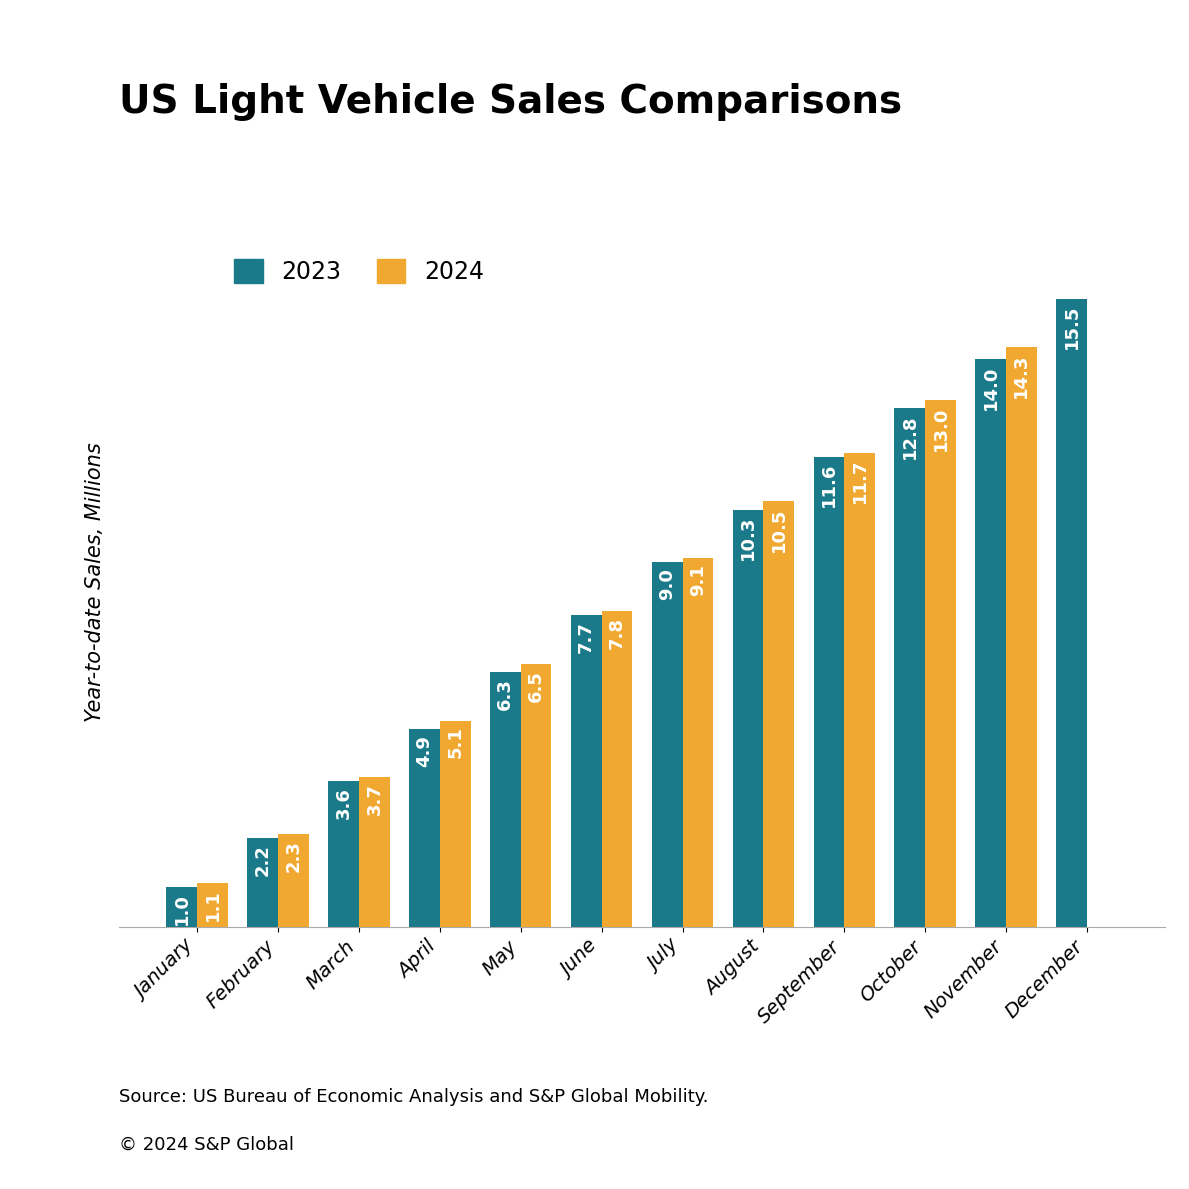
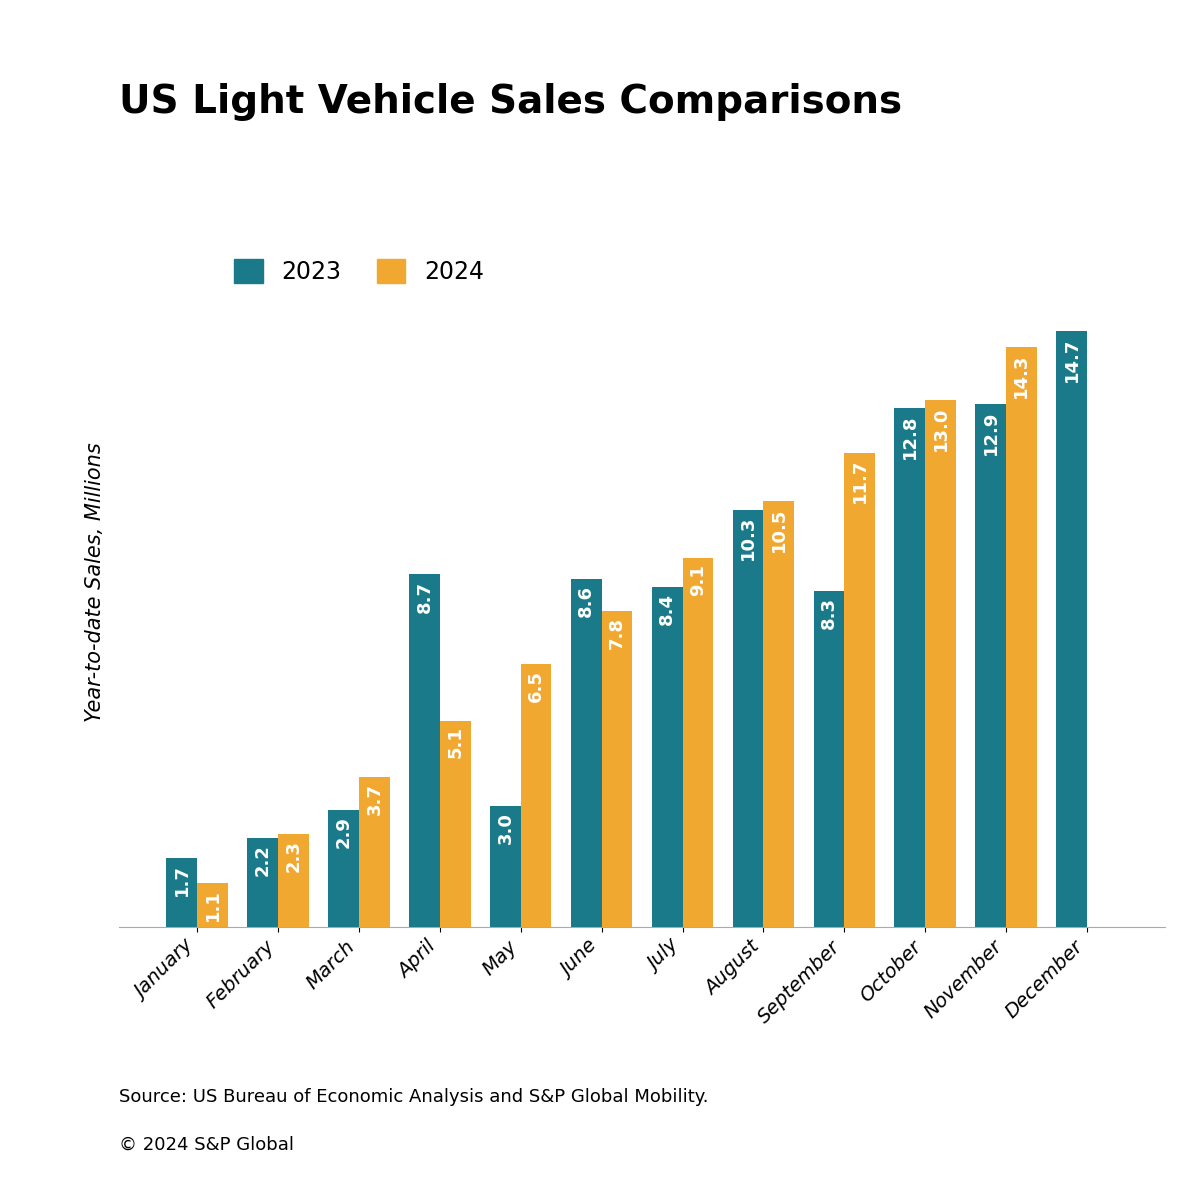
2023/January: 1.0 -> 1.7
2023/March: 3.6 -> 2.9
2023/April: 4.9 -> 8.7
2023/May: 6.3 -> 3.0
2023/June: 7.7 -> 8.6
2023/July: 9.0 -> 8.4
2023/September: 11.6 -> 8.3
2023/November: 14.0 -> 12.9
2023/December: 15.5 -> 14.7
